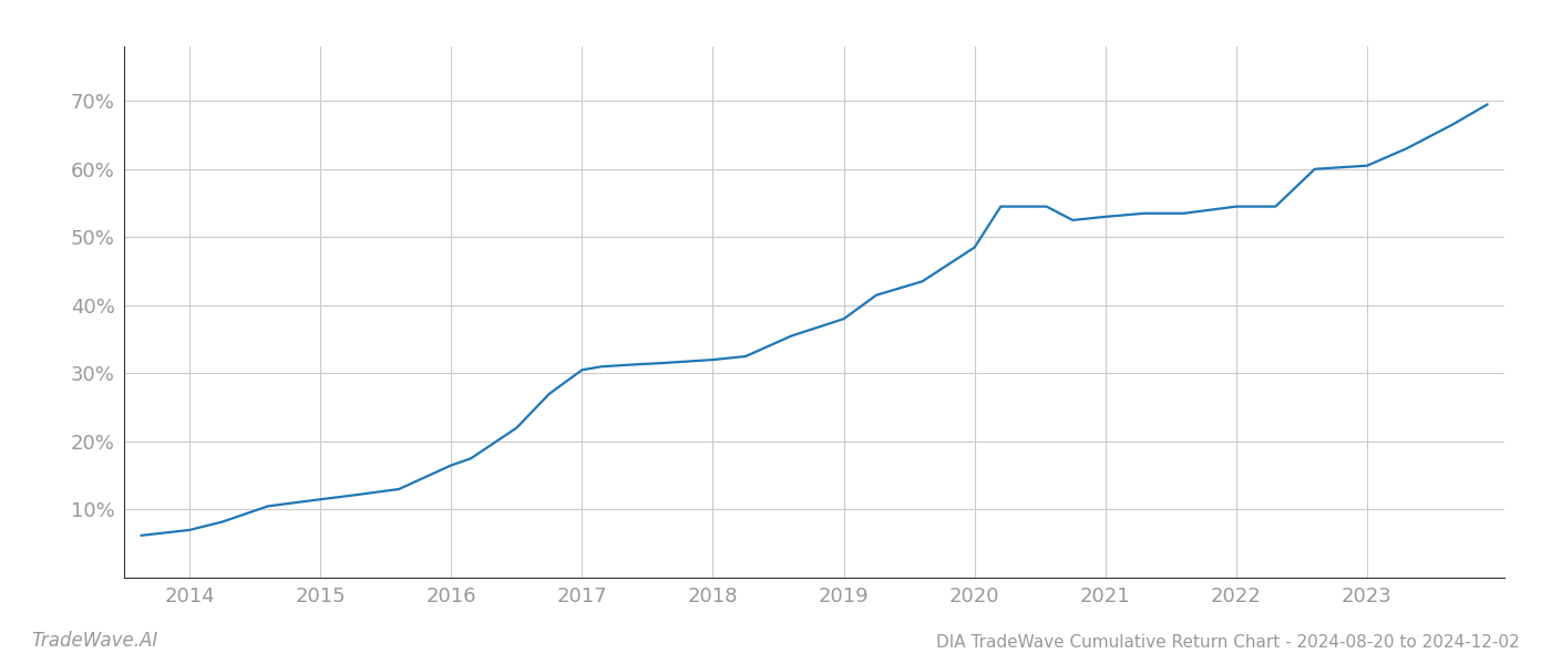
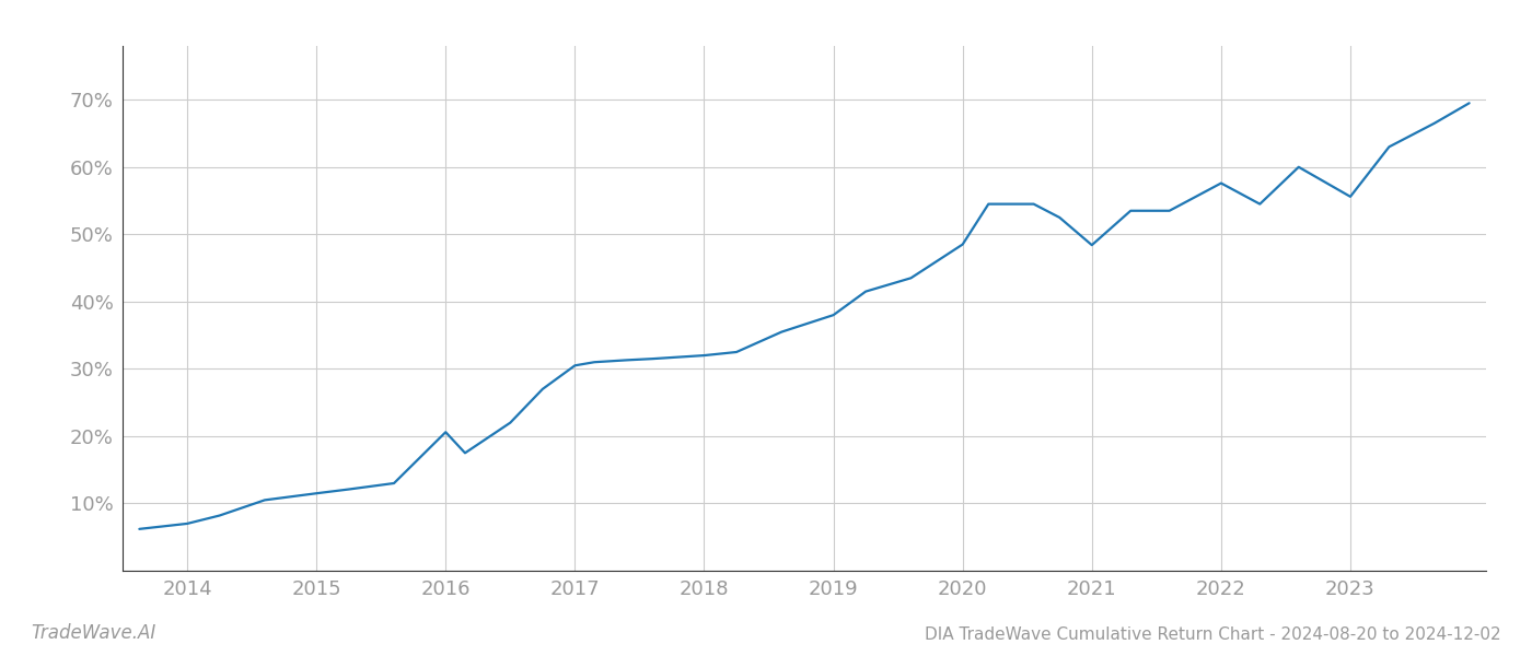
2016: 16.5% -> 20.6%
2021: 53.0% -> 48.4%
2022: 54.5% -> 57.6%
2023: 60.5% -> 55.6%
